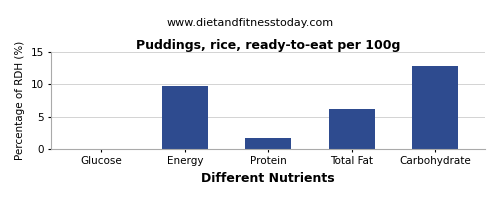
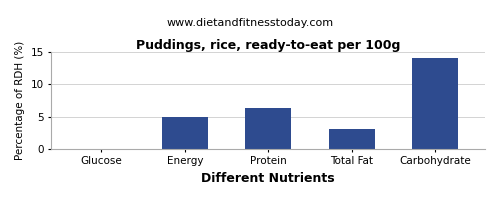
Energy: 9.8 -> 5.0
Protein: 1.6 -> 6.3
Total Fat: 6.2 -> 3.0
Carbohydrate: 12.8 -> 14.0
